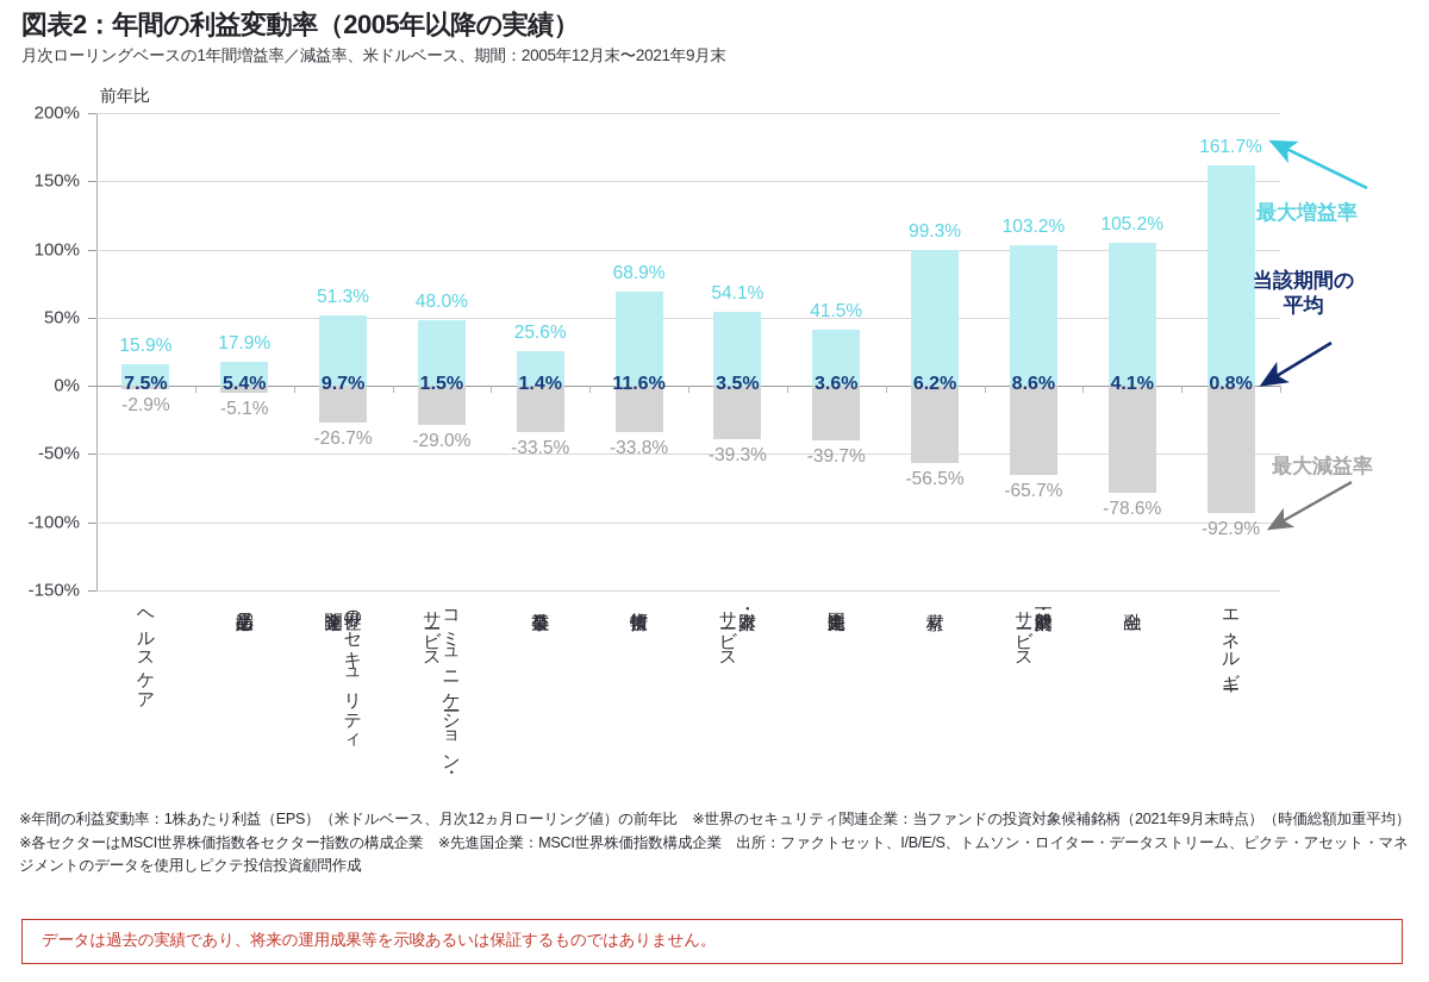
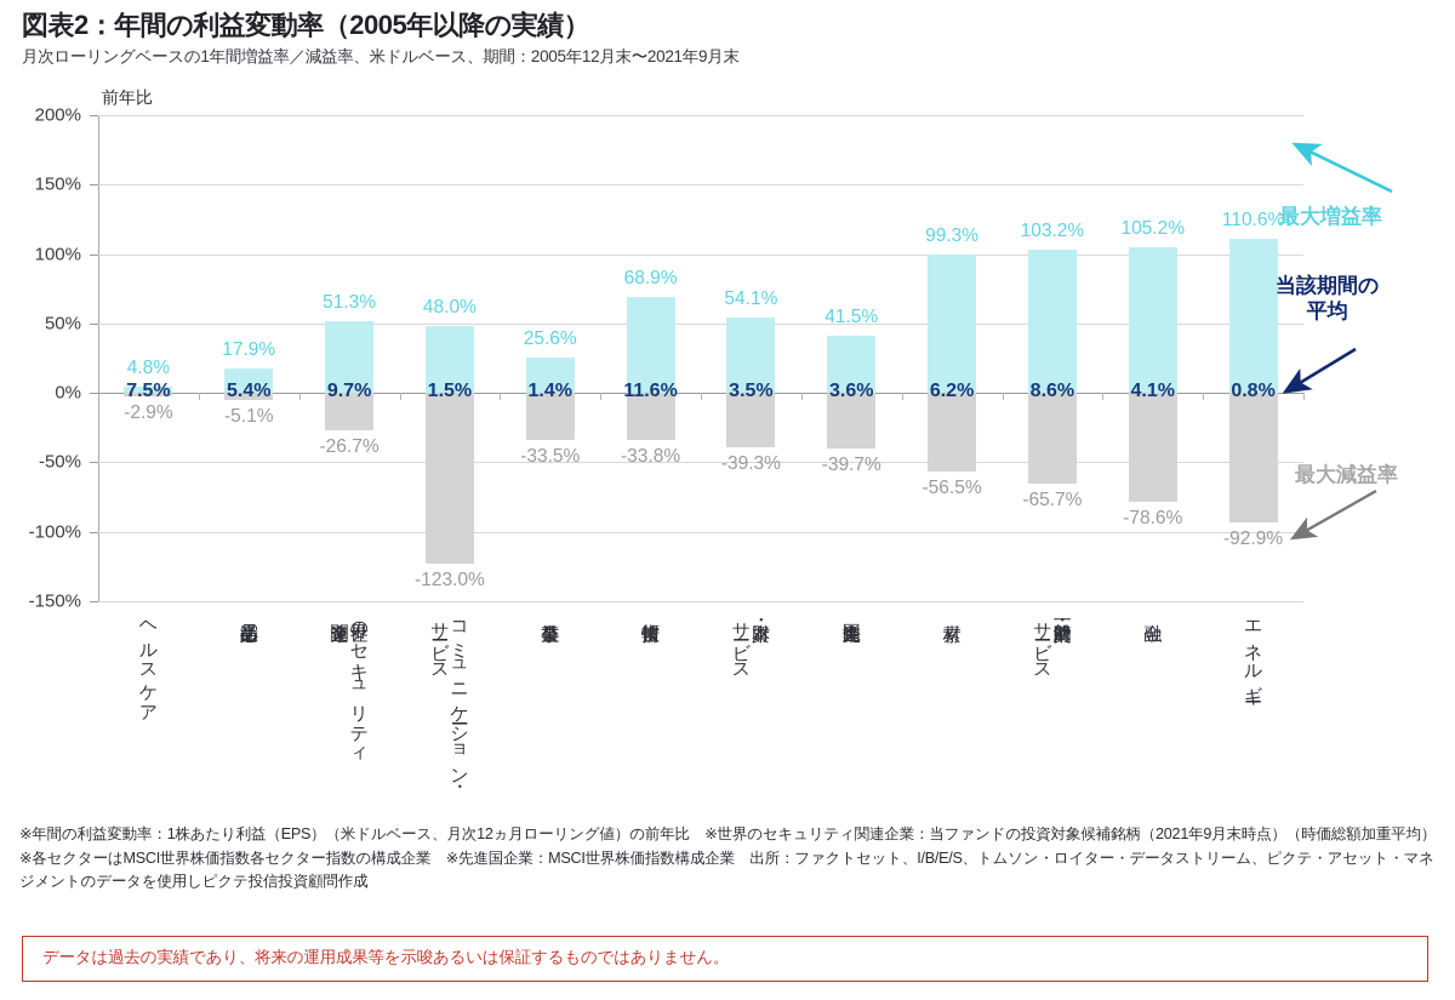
最大増益率/ヘルスケア: 15.9% -> 4.8%
最大減益率/コミュニケーション・サービス: -29.0% -> -123.0%
最大増益率/エネルギー: 161.7% -> 110.6%
